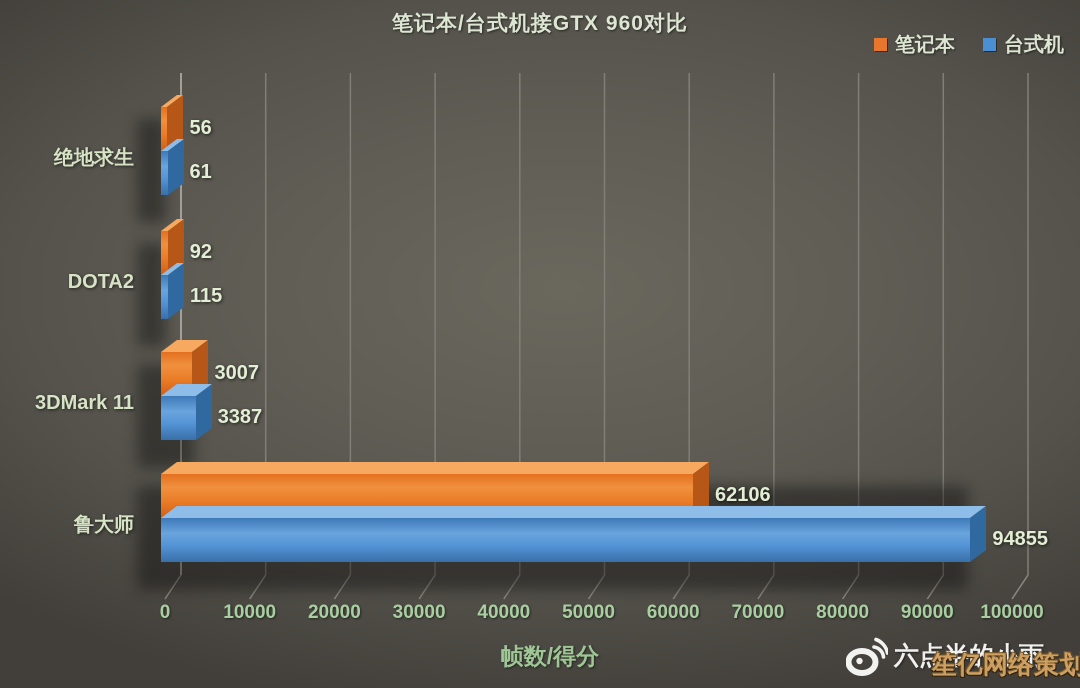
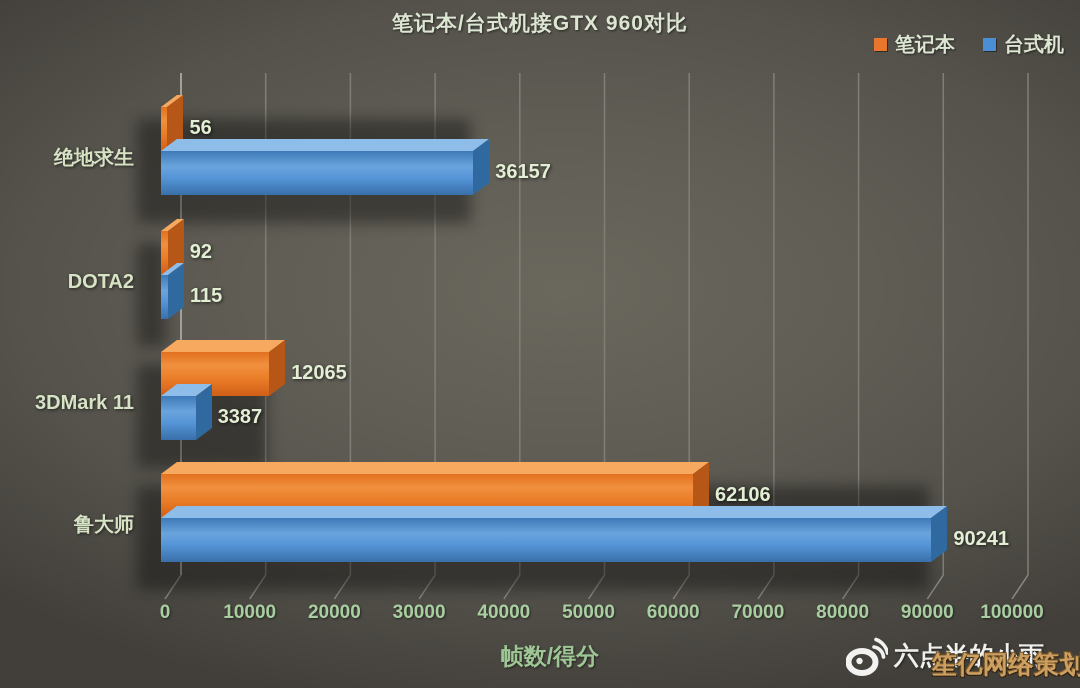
台式机/绝地求生: 61 -> 36157
笔记本/3DMark 11: 3007 -> 12065
台式机/鲁大师: 94855 -> 90241
